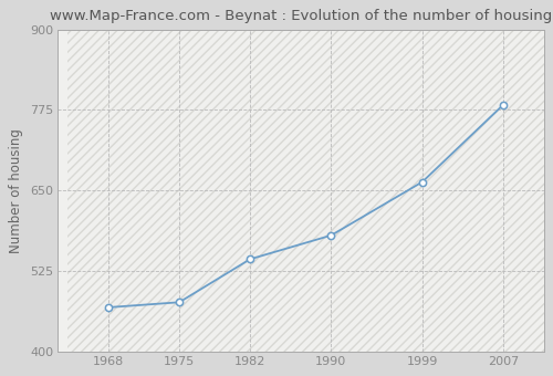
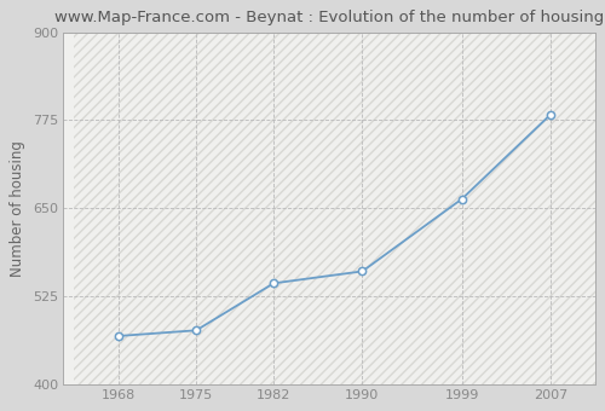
1990: 580 -> 560
